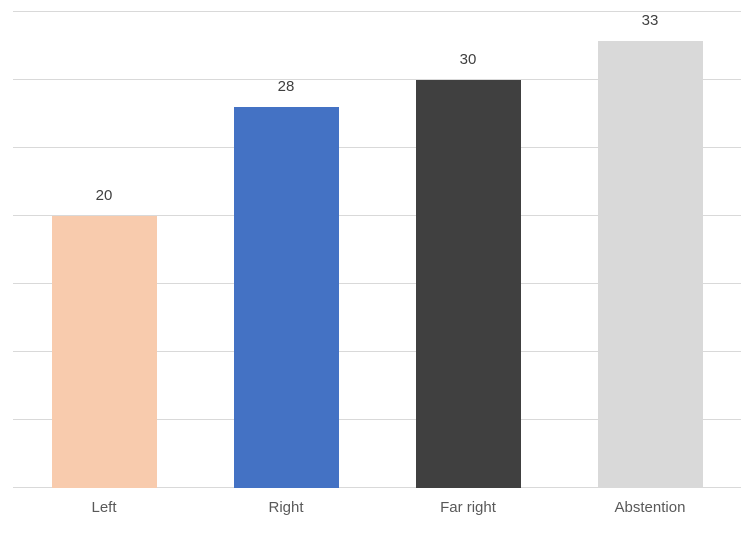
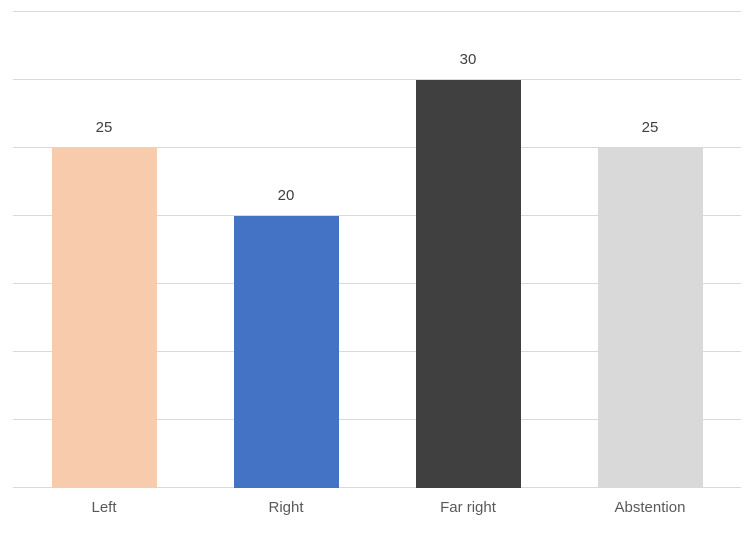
Left: 20 -> 25
Right: 28 -> 20
Abstention: 33 -> 25
